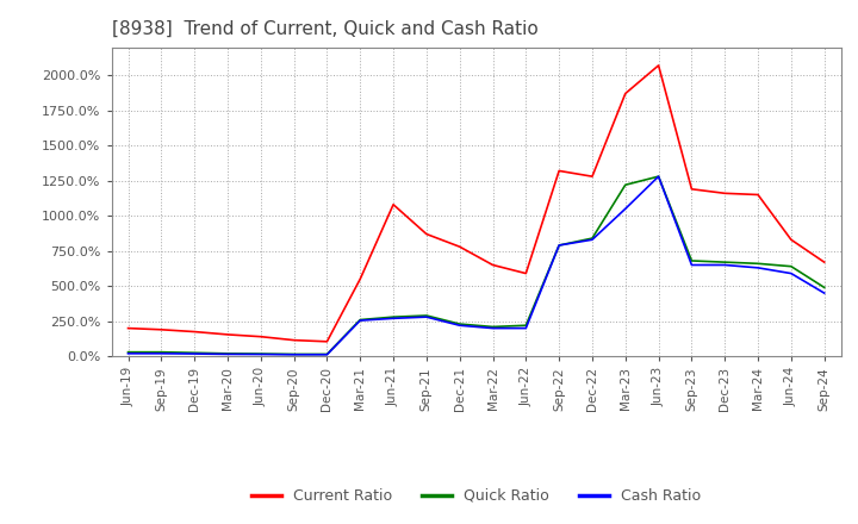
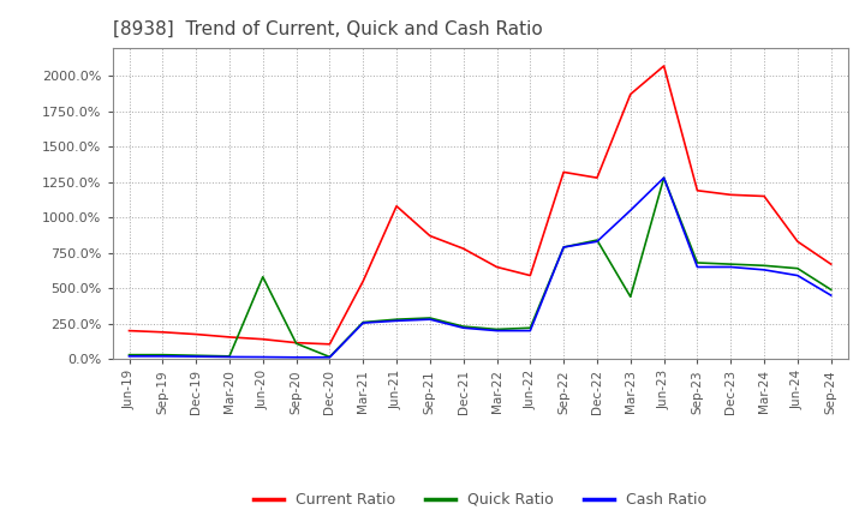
Quick Ratio/Jun-20: 20% -> 580%
Quick Ratio/Sep-20: 20% -> 110%
Quick Ratio/Mar-23: 1220% -> 440%
